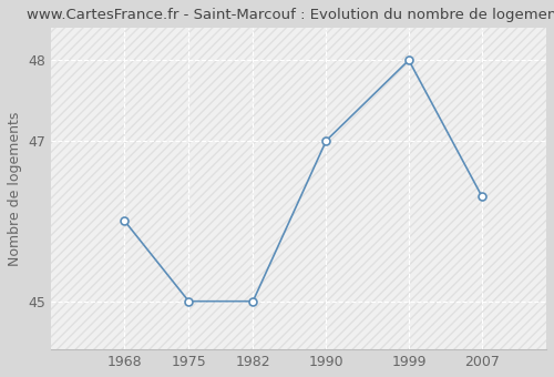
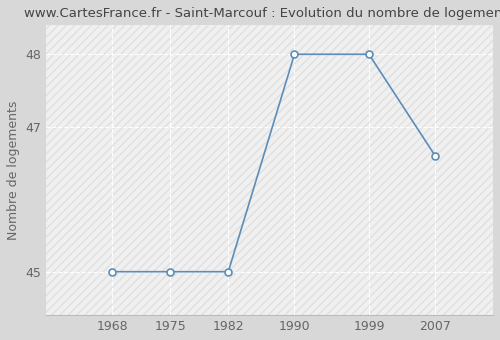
1968: 46.0 -> 45.0
1990: 47.0 -> 48.0
2007: 46.3 -> 46.6
